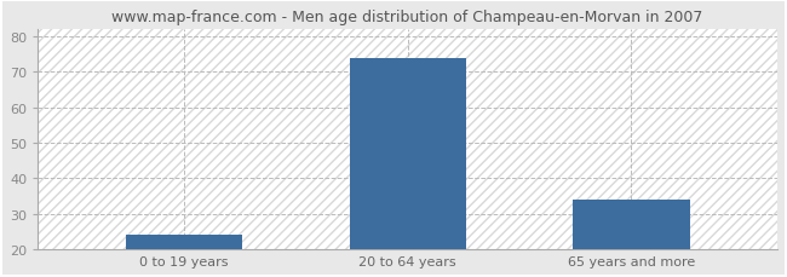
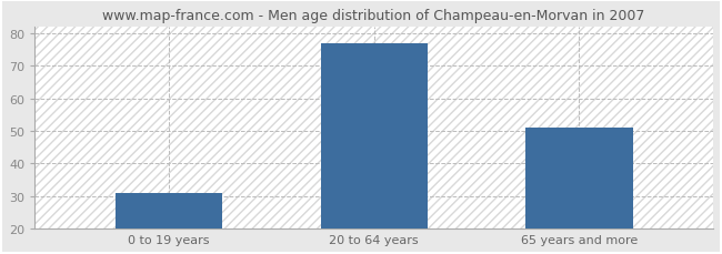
0 to 19 years: 24 -> 31
20 to 64 years: 74 -> 77
65 years and more: 34 -> 51
